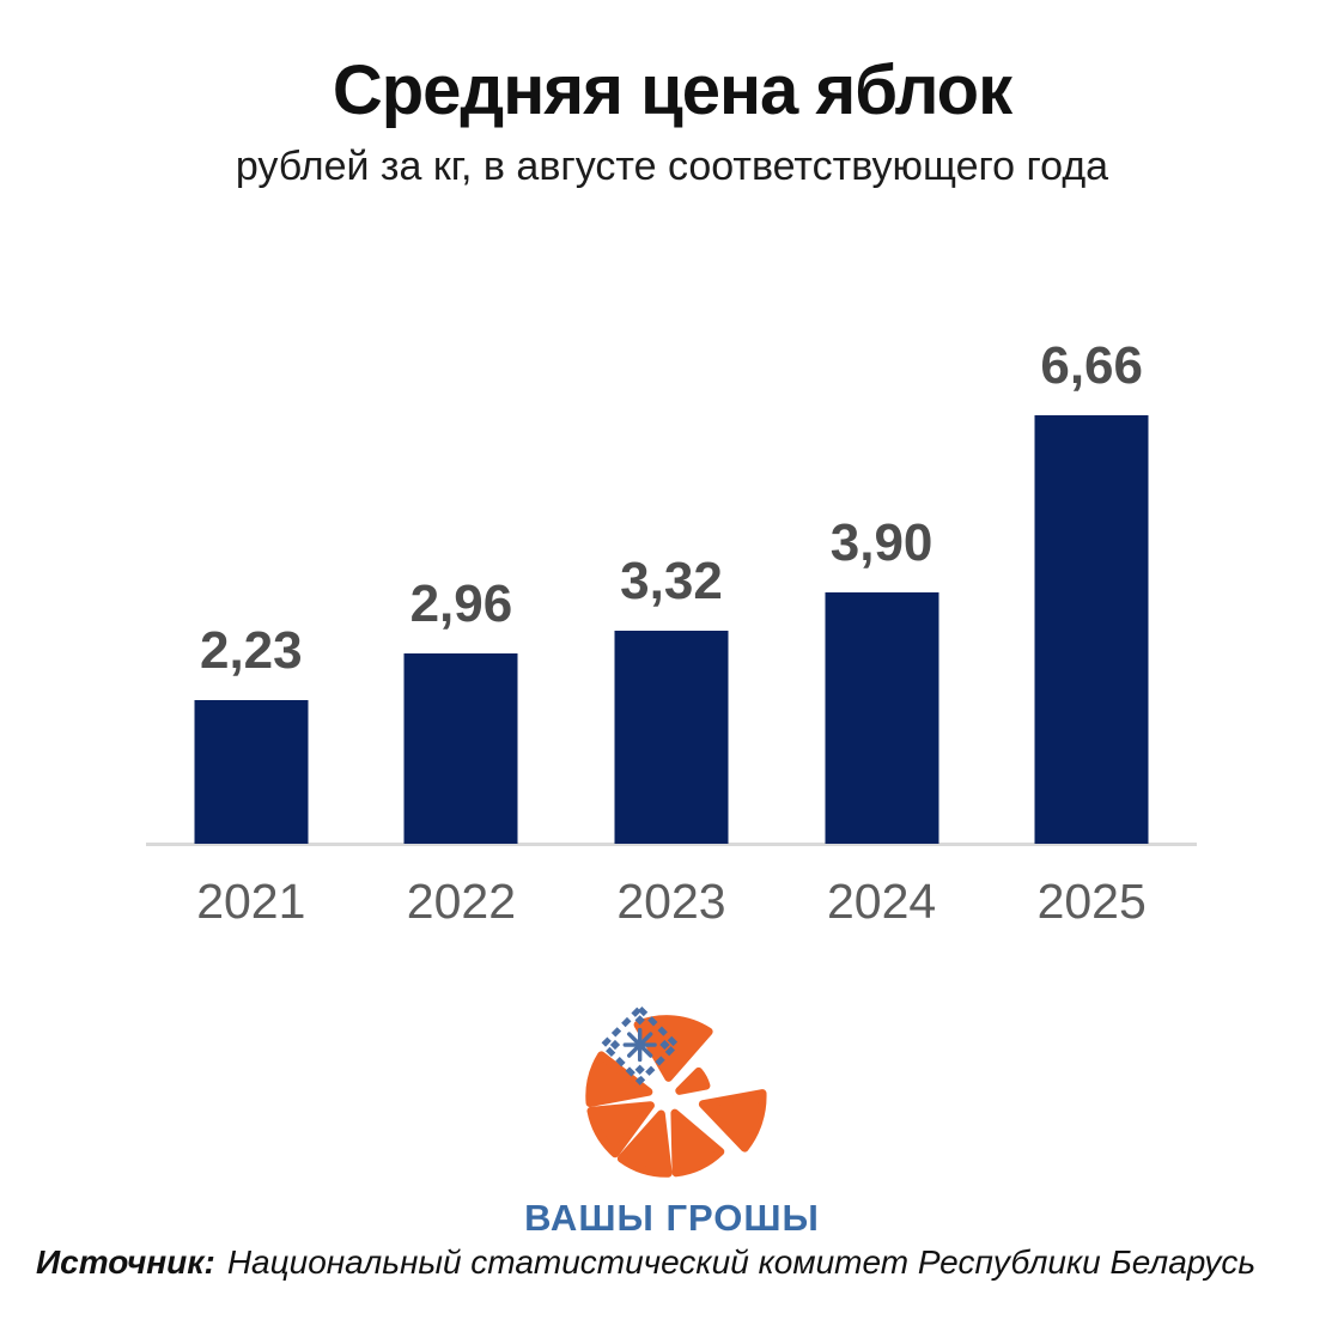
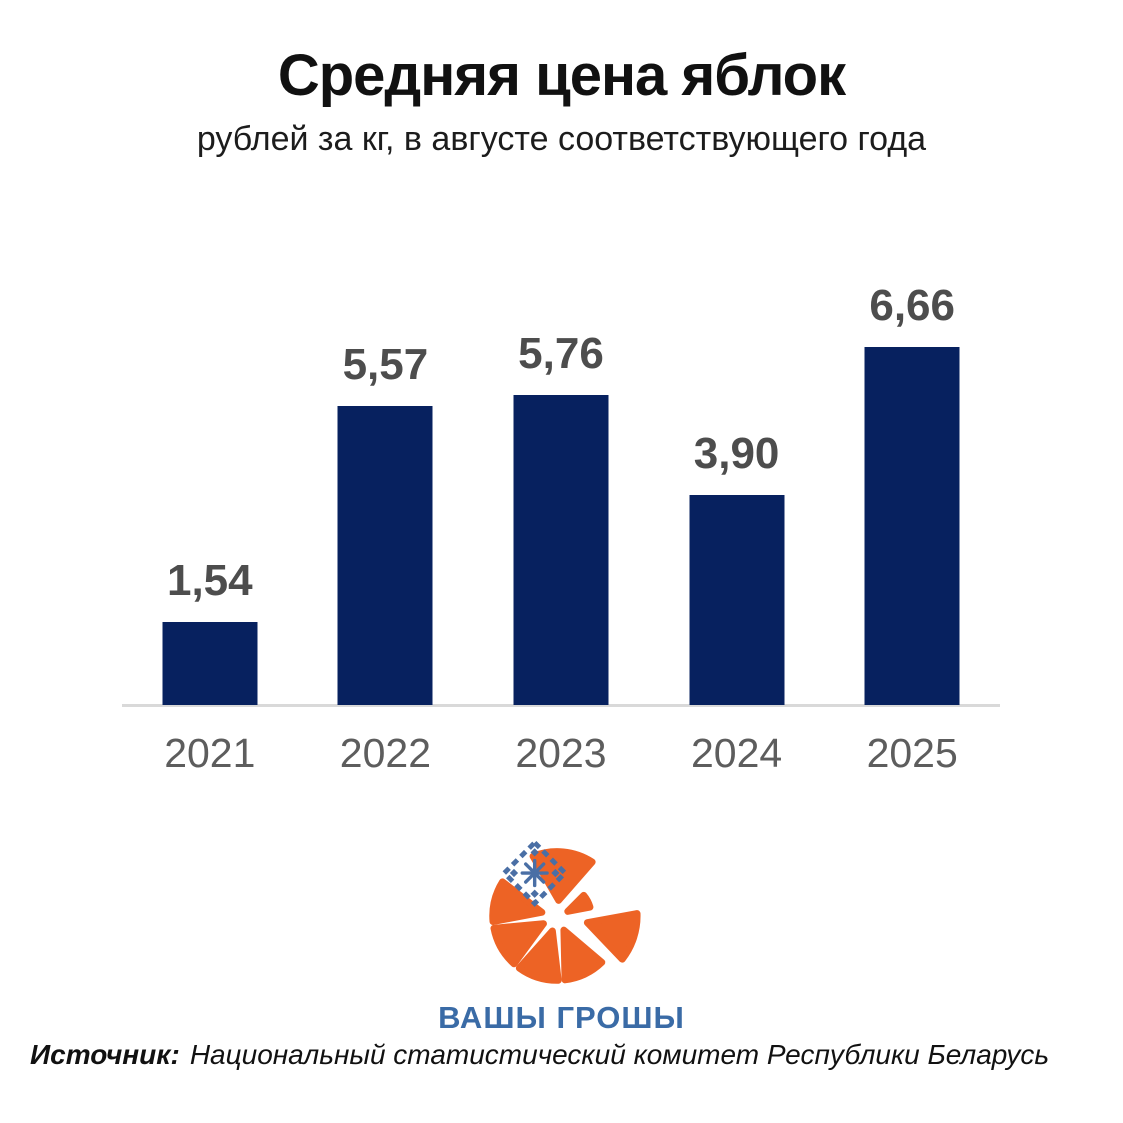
2021: 2,23 -> 1,54
2022: 2,96 -> 5,57
2023: 3,32 -> 5,76
